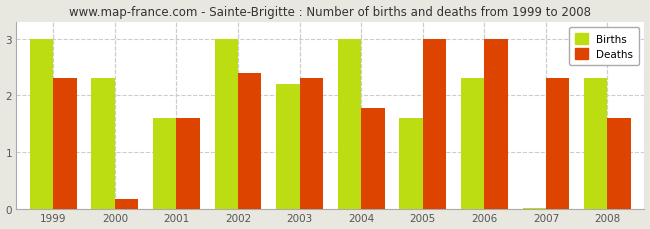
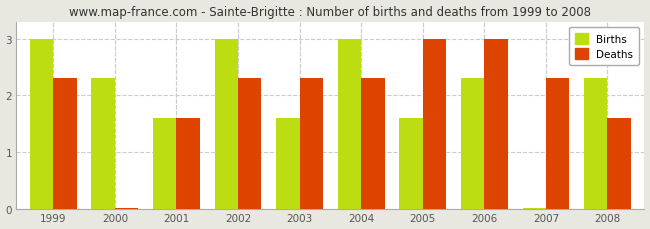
Deaths/2000: 0.18 -> 0.03
Deaths/2002: 2.40 -> 2.30
Births/2003: 2.20 -> 1.60
Deaths/2004: 1.78 -> 2.30
